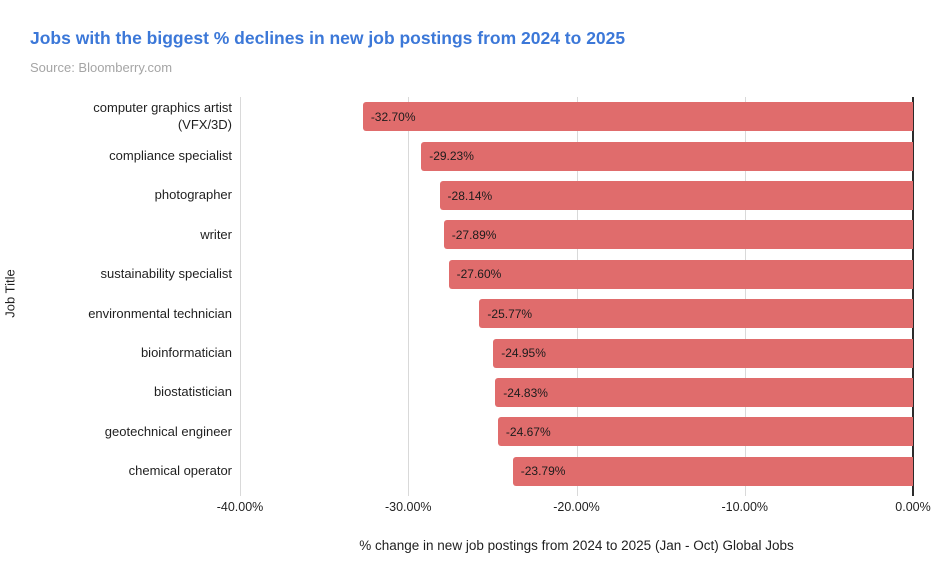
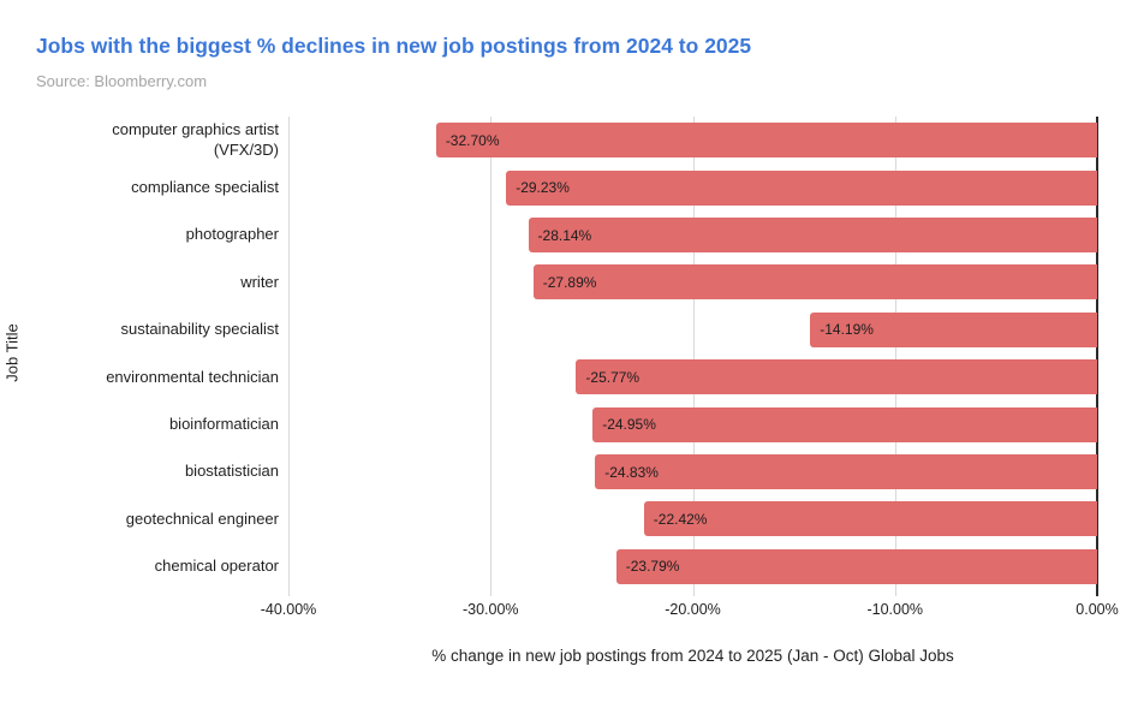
sustainability specialist: -27.60% -> -14.19%
geotechnical engineer: -24.67% -> -22.42%
